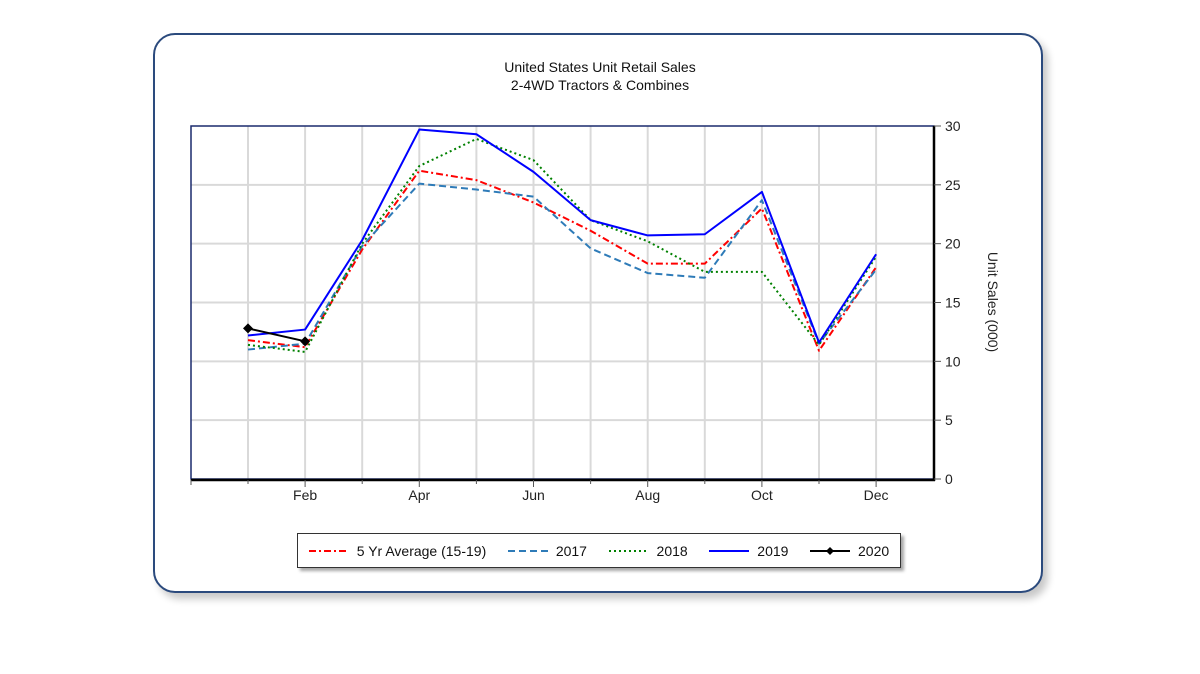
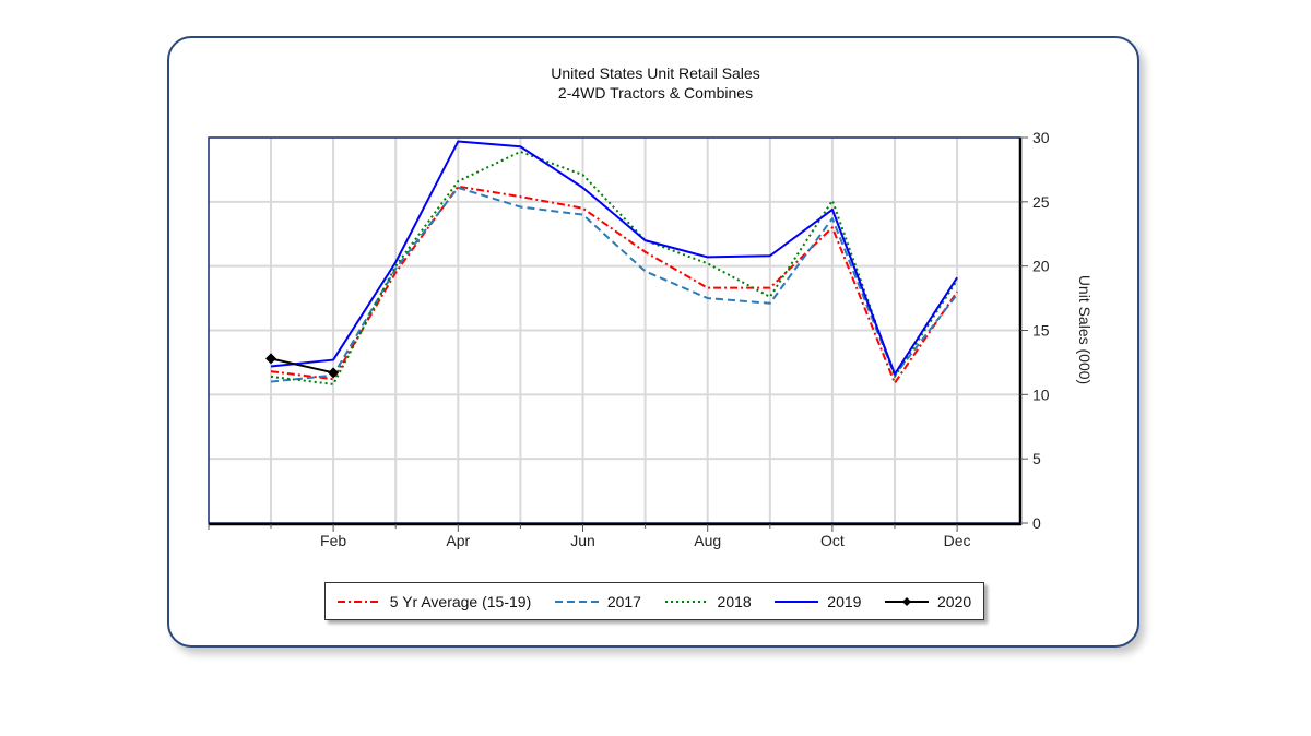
2017/Apr: 25.1 -> 26.1
5 Yr Average (15-19)/Jun: 23.5 -> 24.5
2018/Oct: 17.6 -> 25.1
